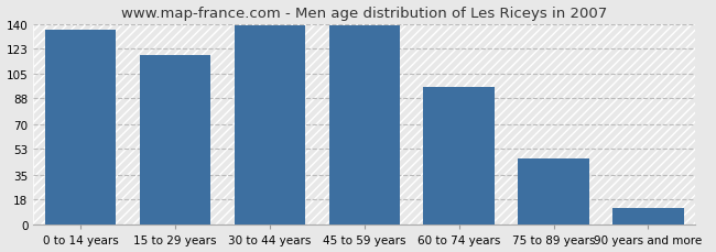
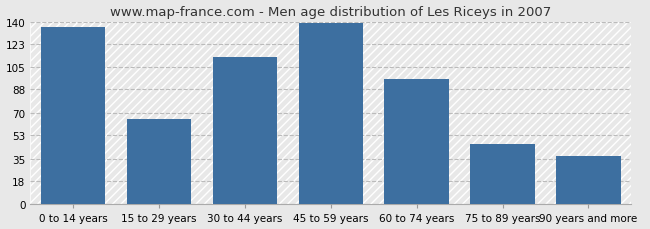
15 to 29 years: 118 -> 65
30 to 44 years: 139 -> 113
90 years and more: 12 -> 37
